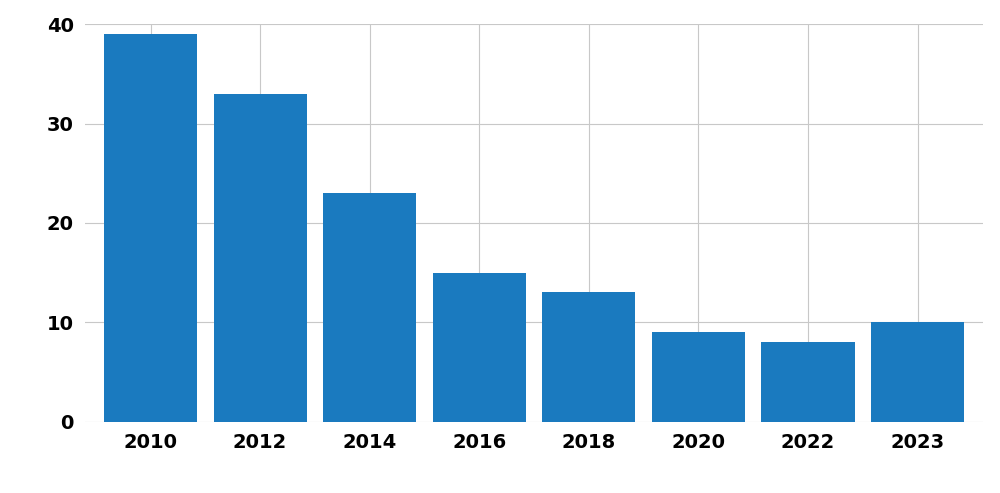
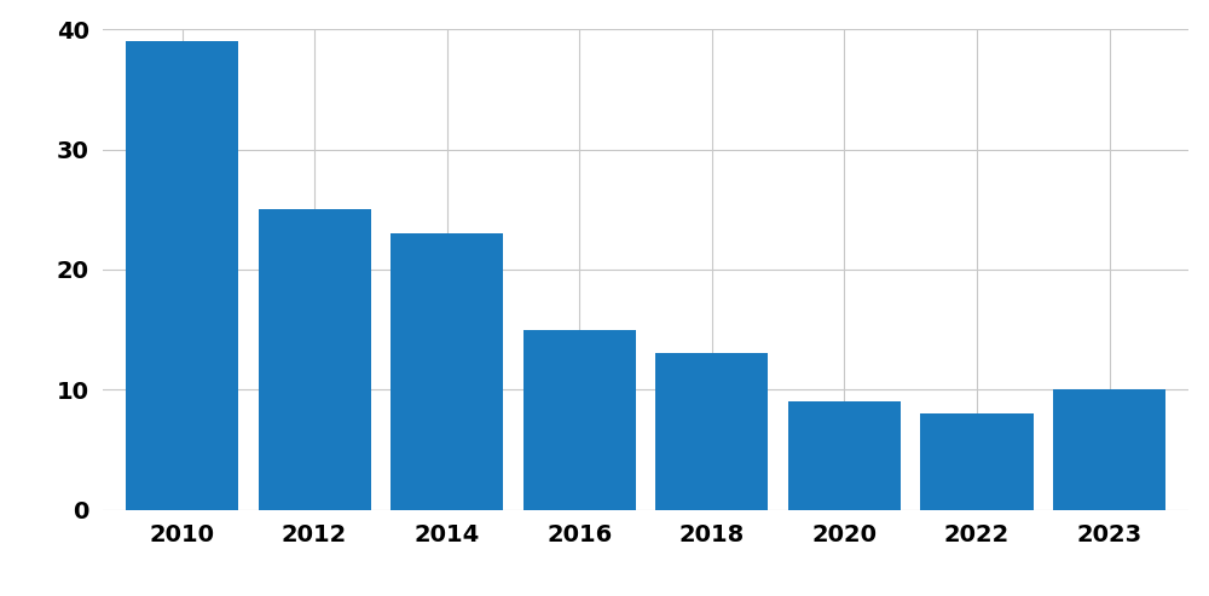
2012: 33 -> 25
